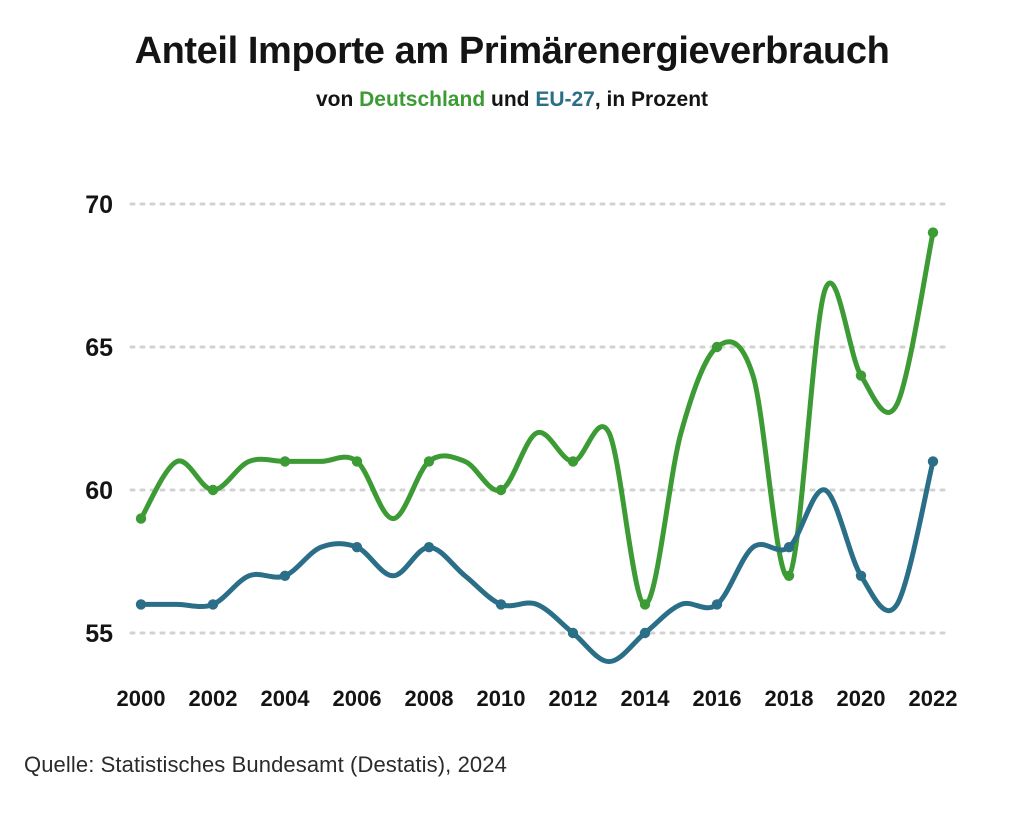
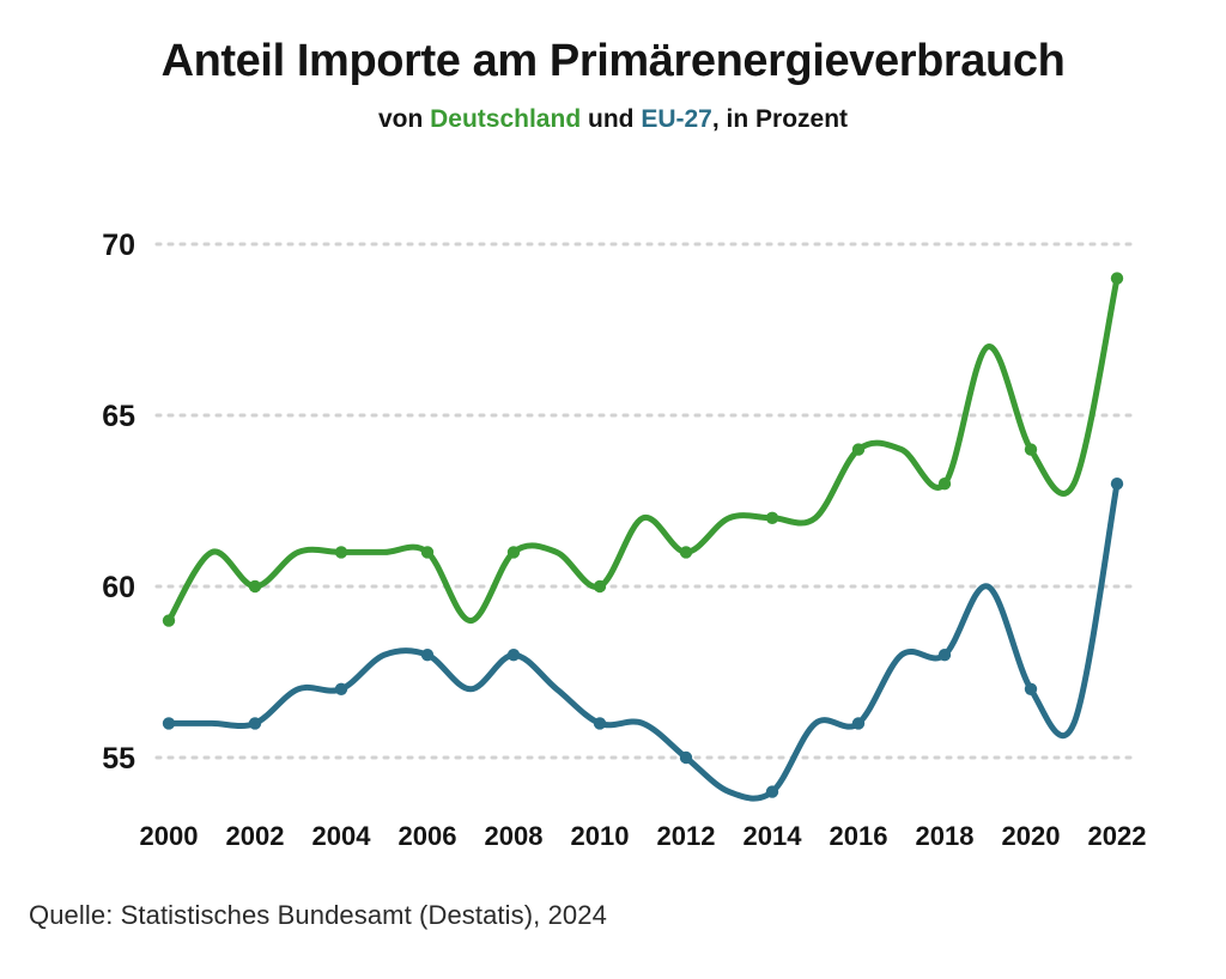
Deutschland/2014: 56 -> 62
EU-27/2014: 55 -> 54
Deutschland/2016: 65 -> 64
Deutschland/2018: 57 -> 63
EU-27/2022: 61 -> 63
